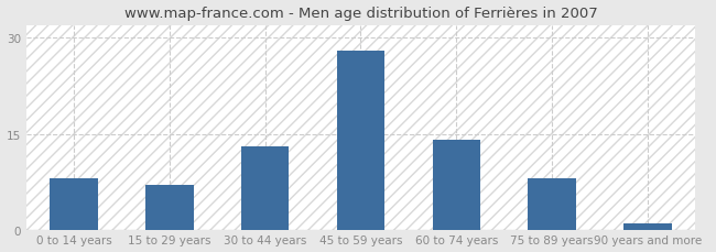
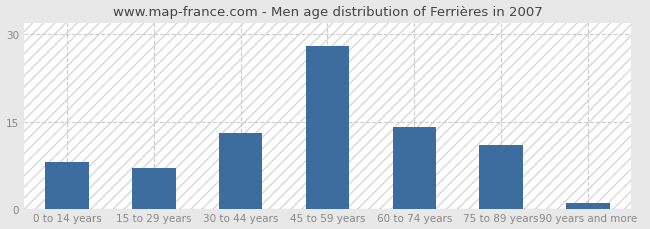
75 to 89 years: 8 -> 11
